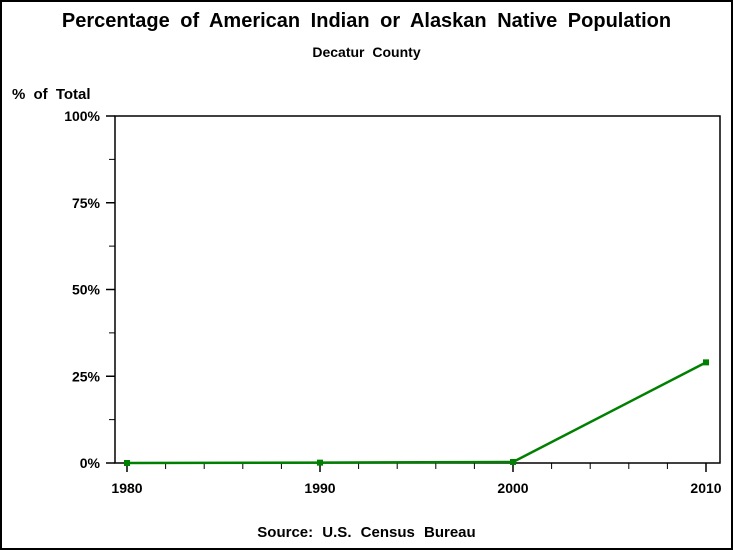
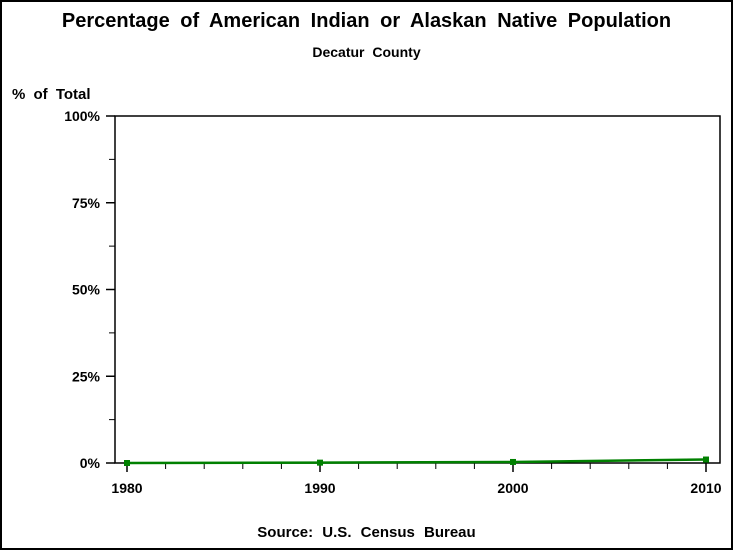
2010: 29% -> 1%
